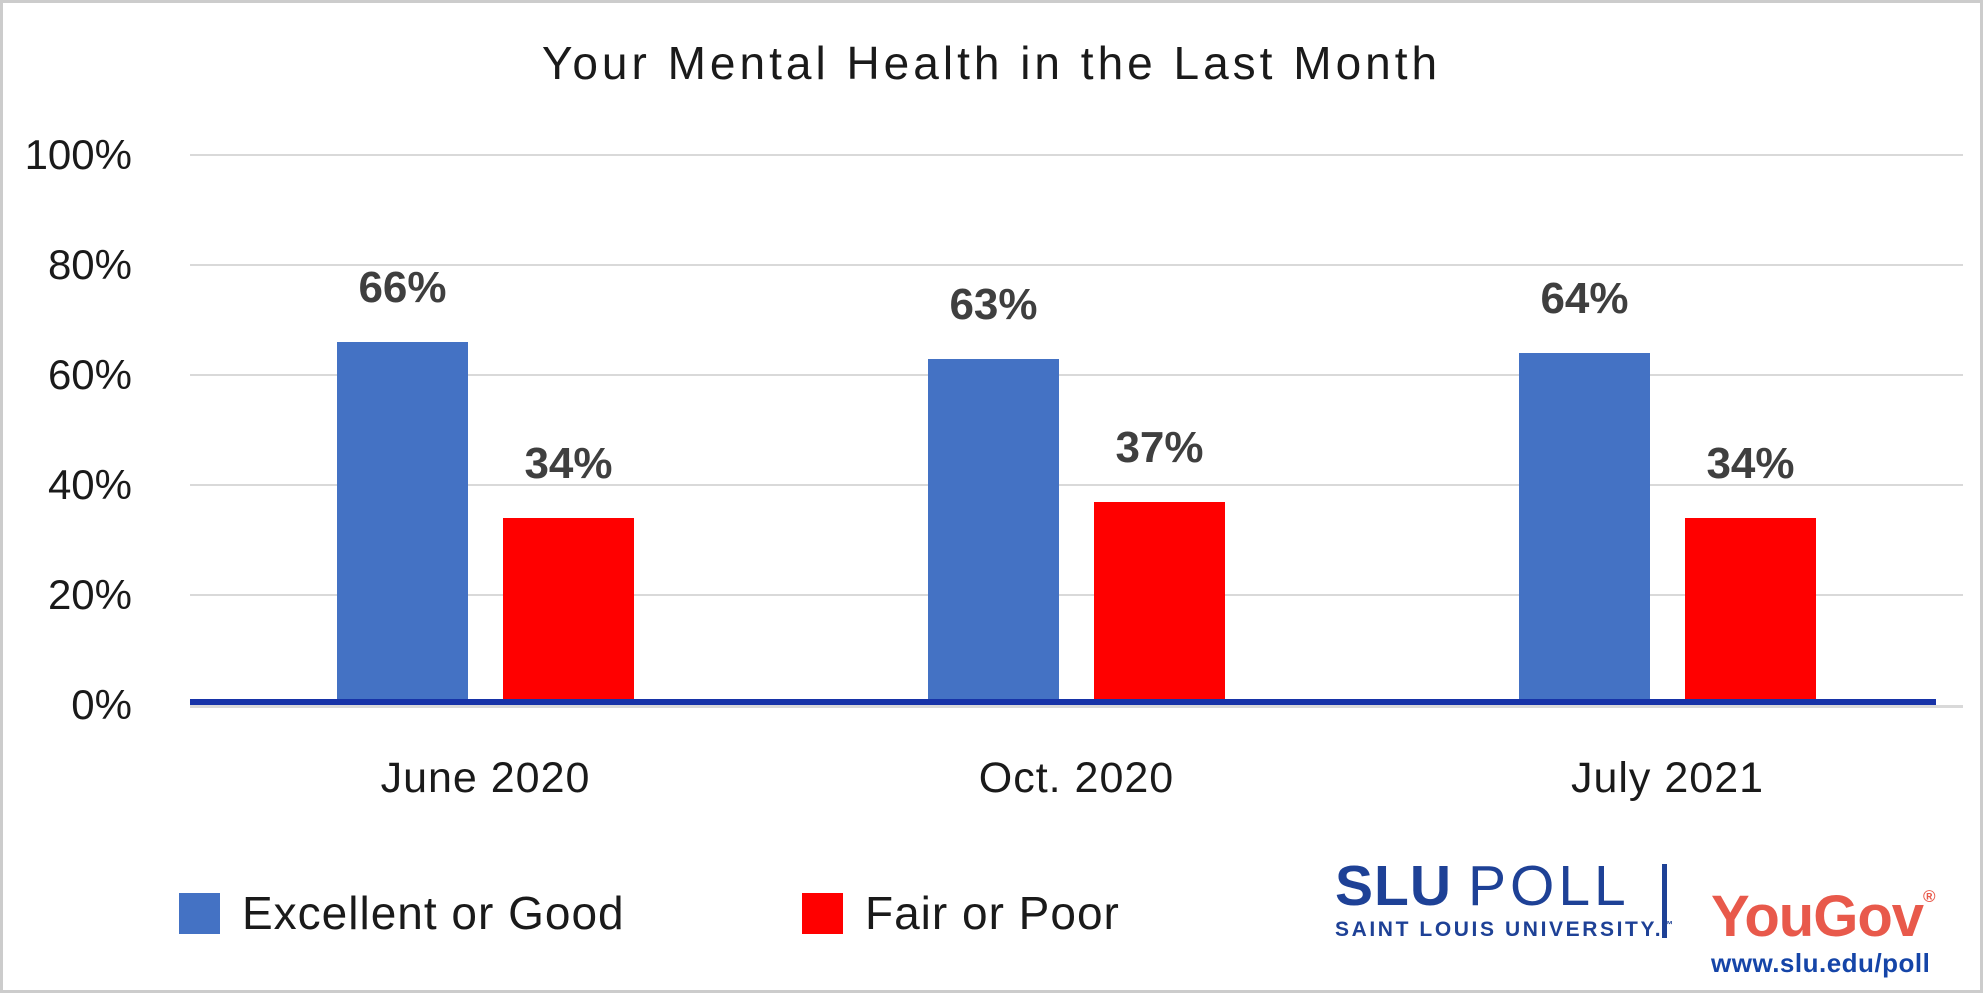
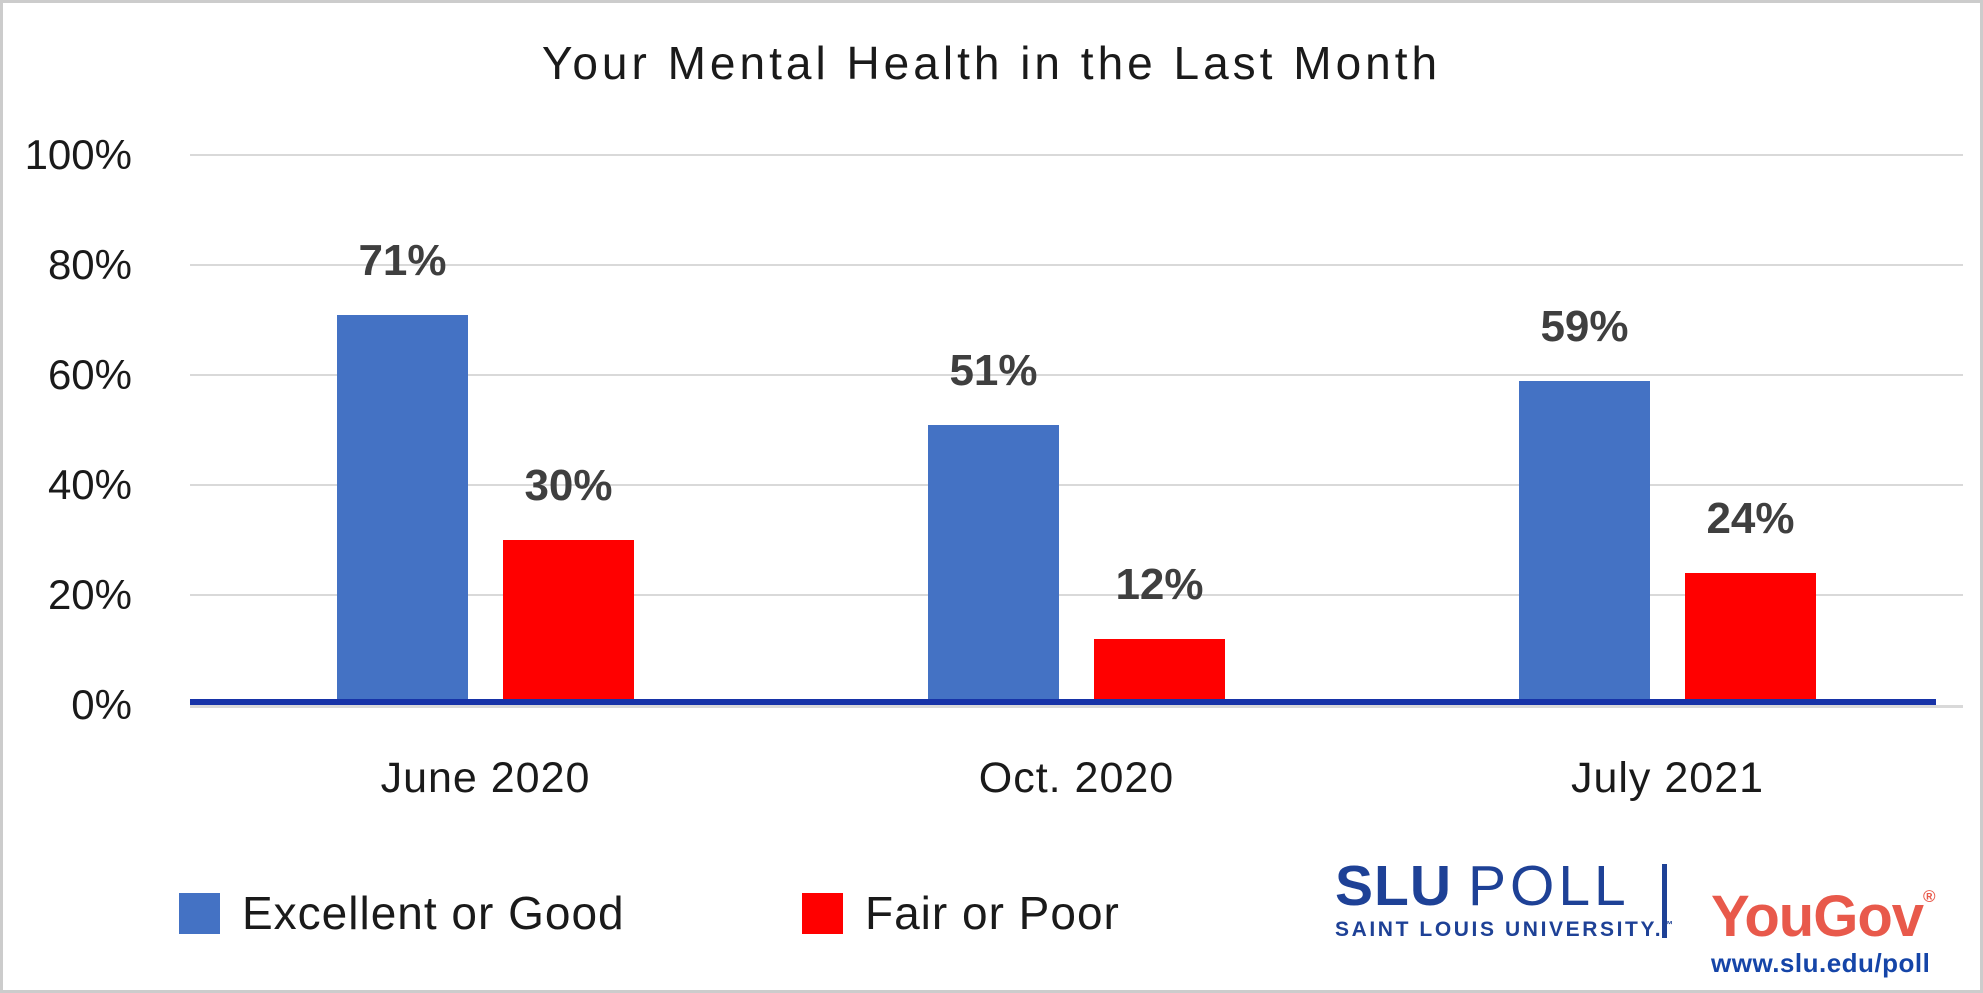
Excellent or Good/June 2020: 66% -> 71%
Fair or Poor/June 2020: 34% -> 30%
Excellent or Good/Oct. 2020: 63% -> 51%
Fair or Poor/Oct. 2020: 37% -> 12%
Excellent or Good/July 2021: 64% -> 59%
Fair or Poor/July 2021: 34% -> 24%
